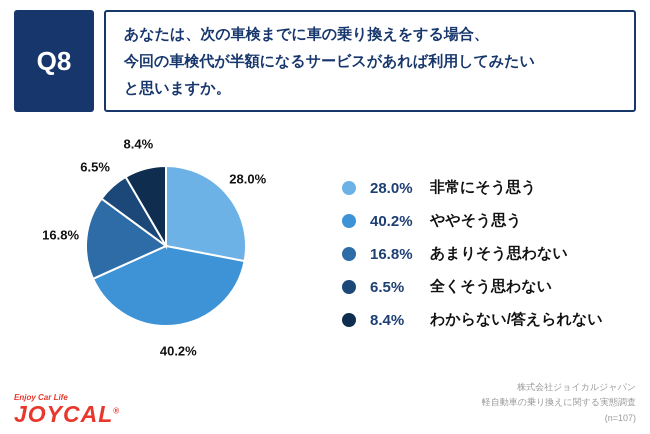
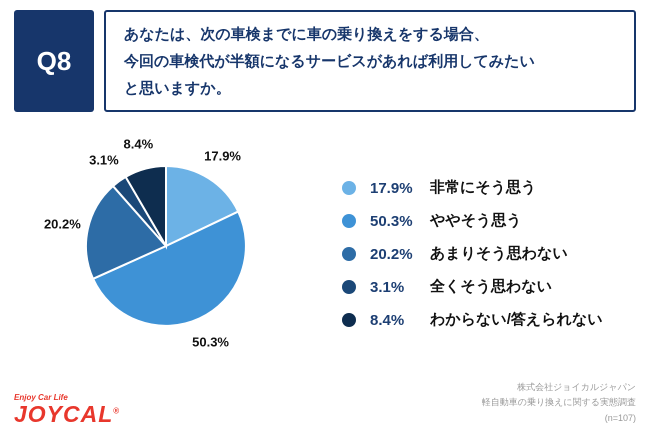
非常にそう思う: 28.0% -> 17.9%
ややそう思う: 40.2% -> 50.3%
あまりそう思わない: 16.8% -> 20.2%
全くそう思わない: 6.5% -> 3.1%
